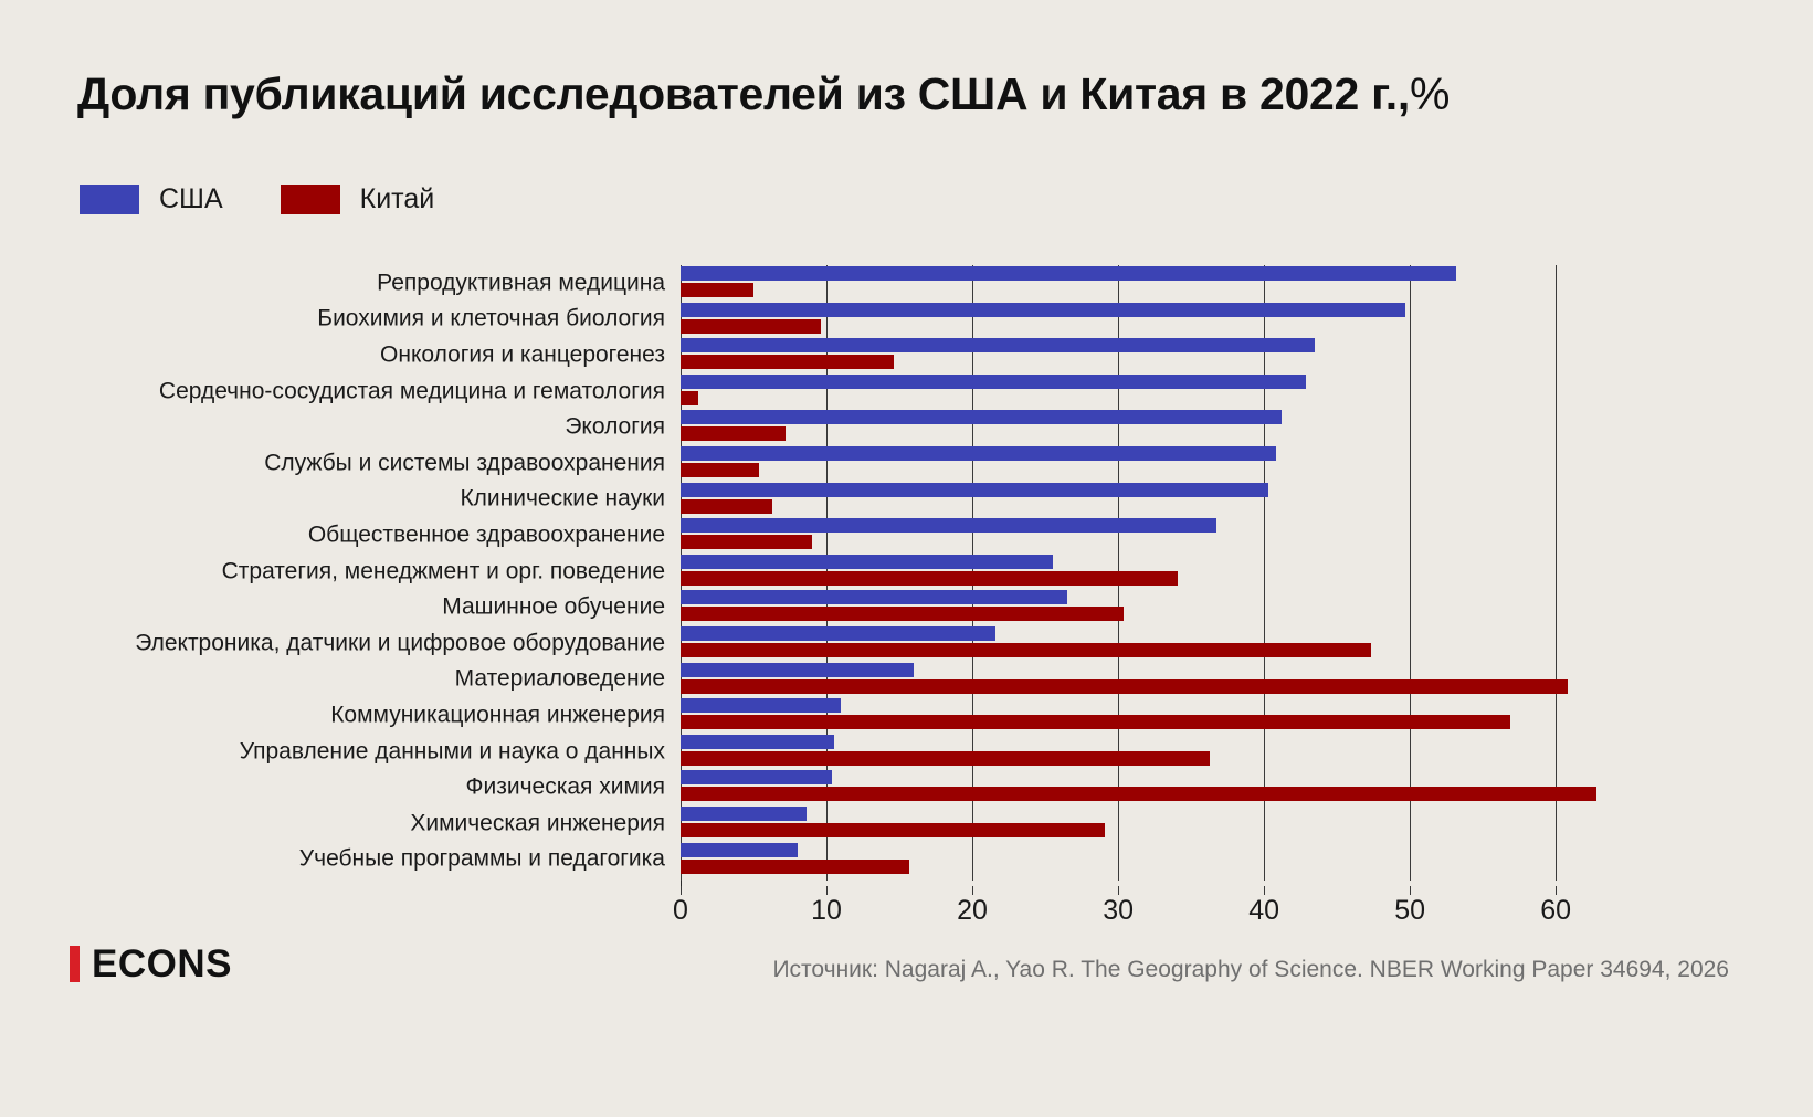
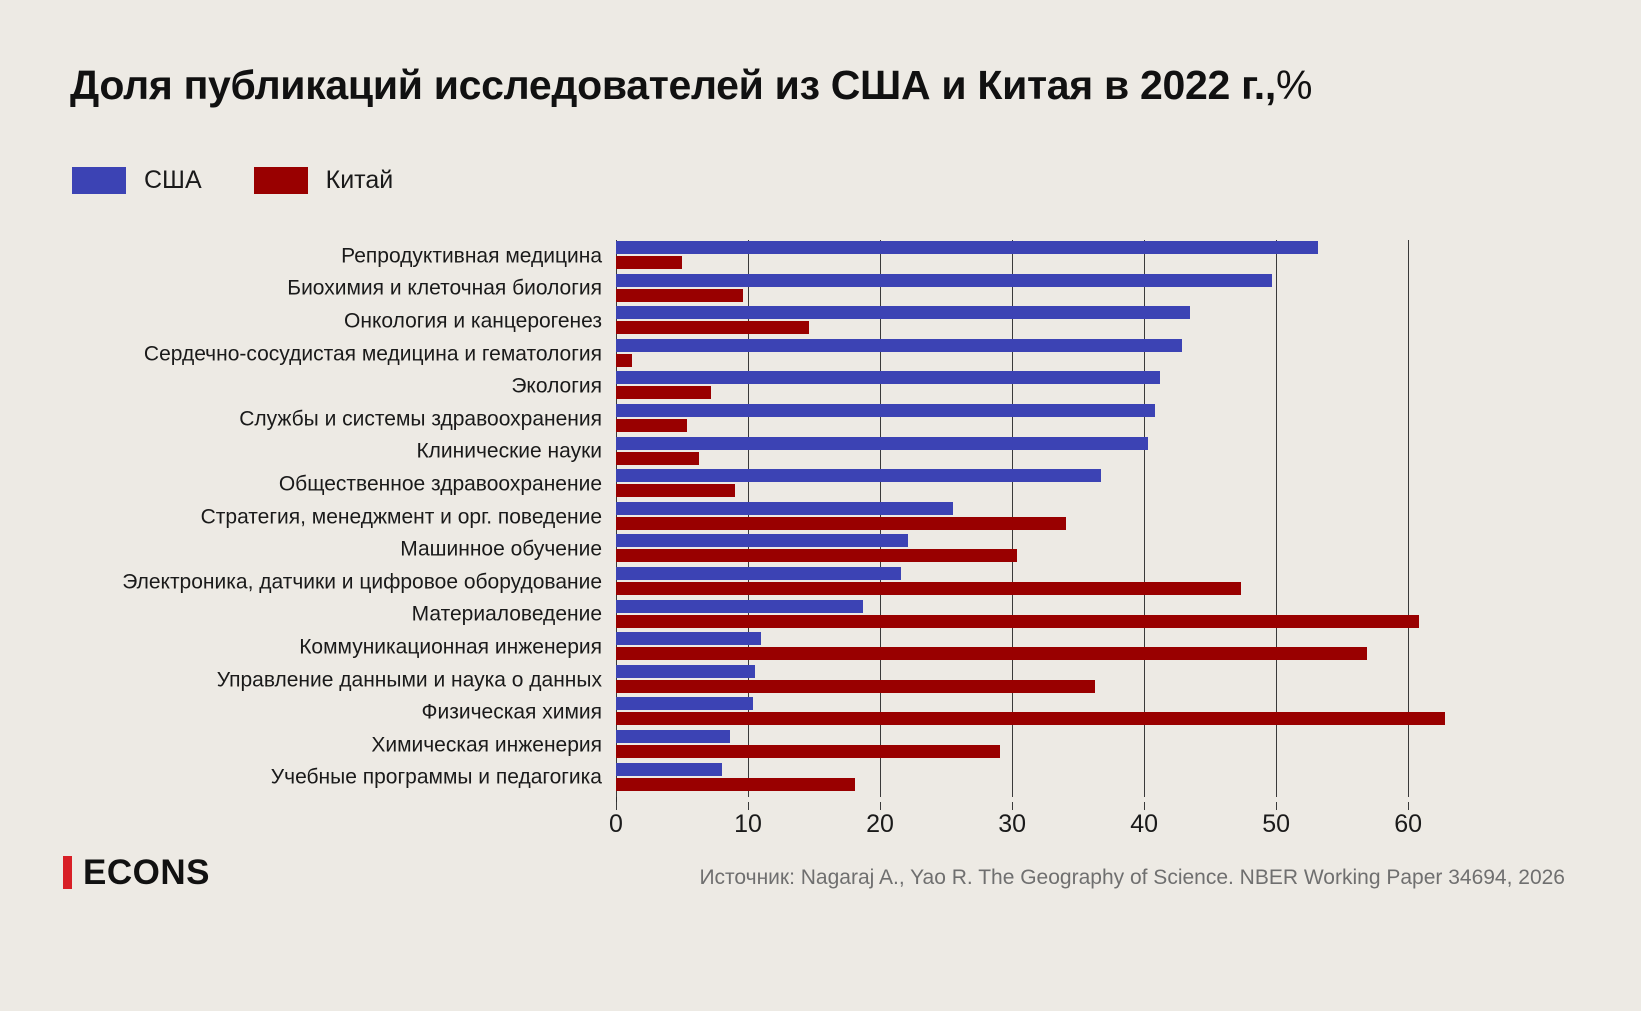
США/Машинное обучение: 26.5 -> 22.1
США/Материаловедение: 16.0 -> 18.7
Китай/Учебные программы и педагогика: 15.7 -> 18.1
